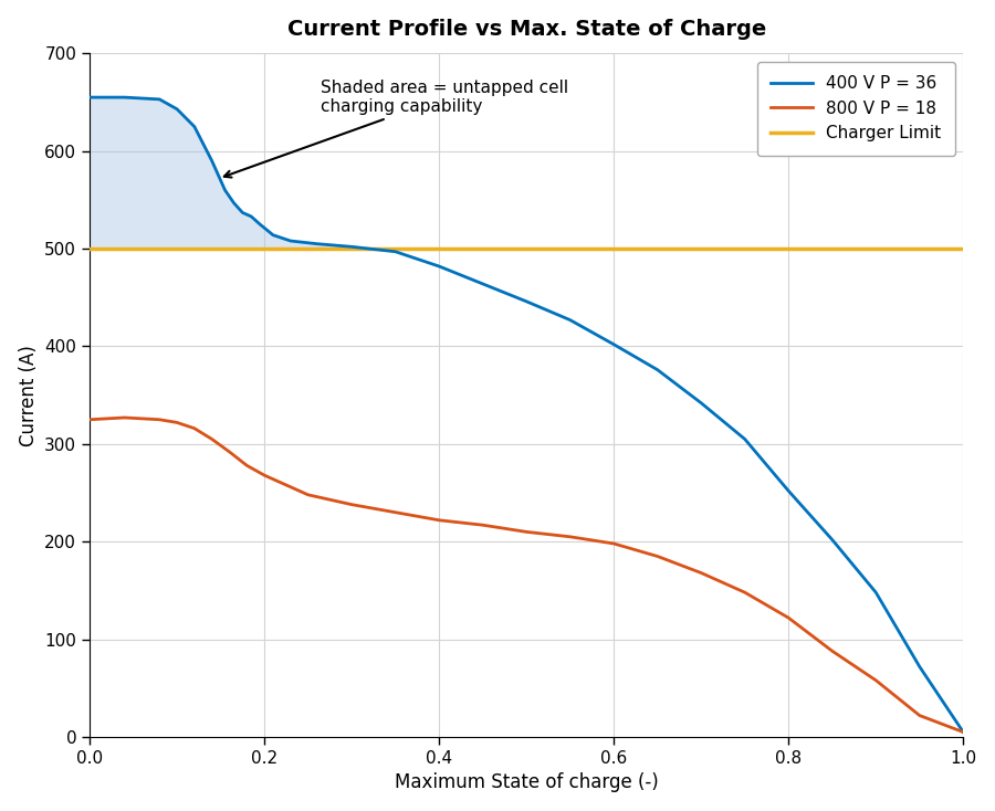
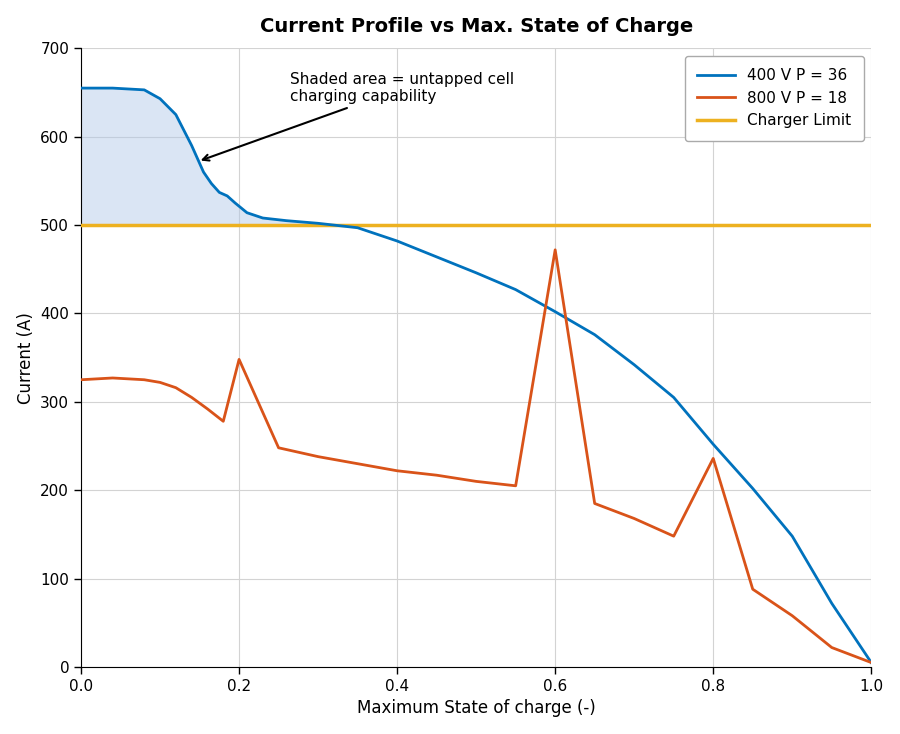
800 V P = 18/0.2: 268 -> 348
800 V P = 18/0.6: 198 -> 472
800 V P = 18/0.8: 122 -> 236
